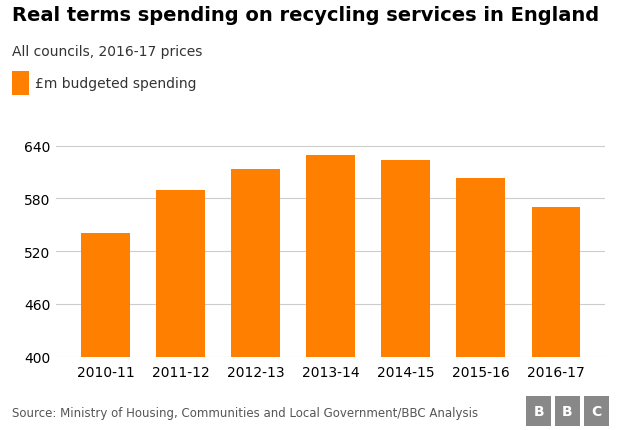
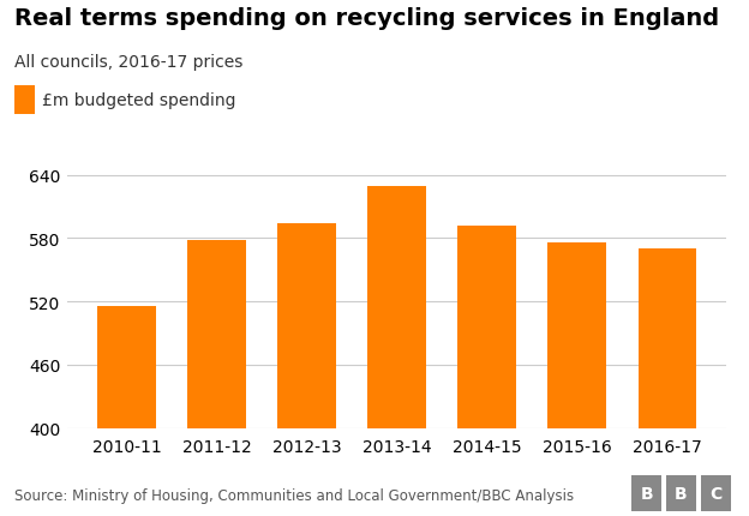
2010-11: 541 -> 516
2011-12: 590 -> 578
2012-13: 613 -> 594
2014-15: 624 -> 592
2015-16: 603 -> 576
